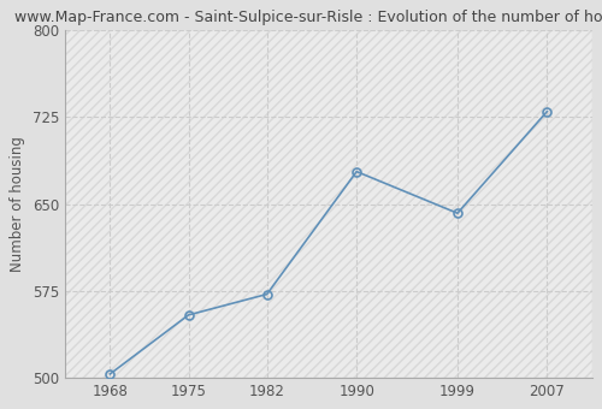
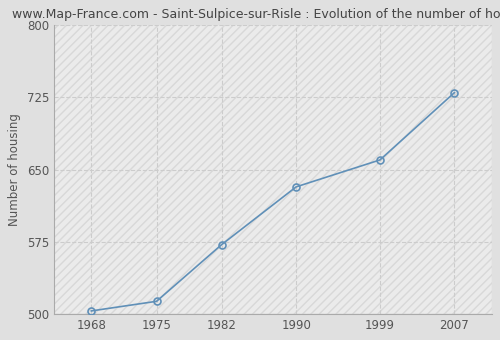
1975: 554 -> 513
1990: 678 -> 632
1999: 642 -> 660
